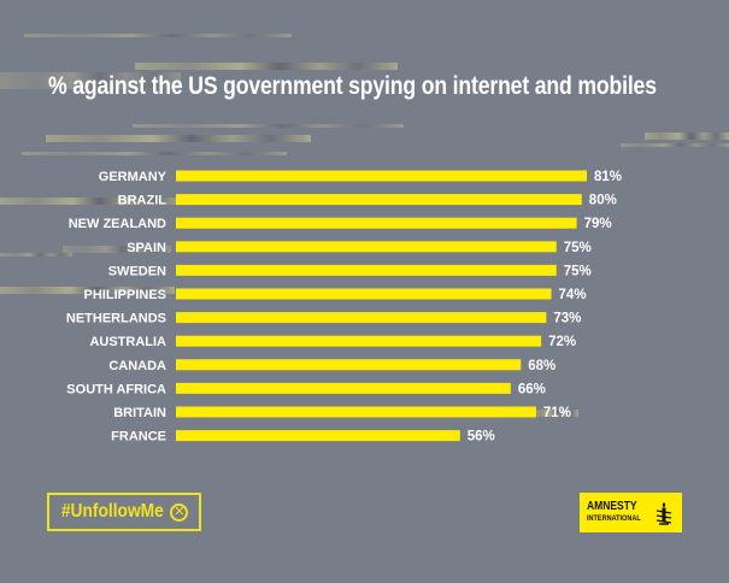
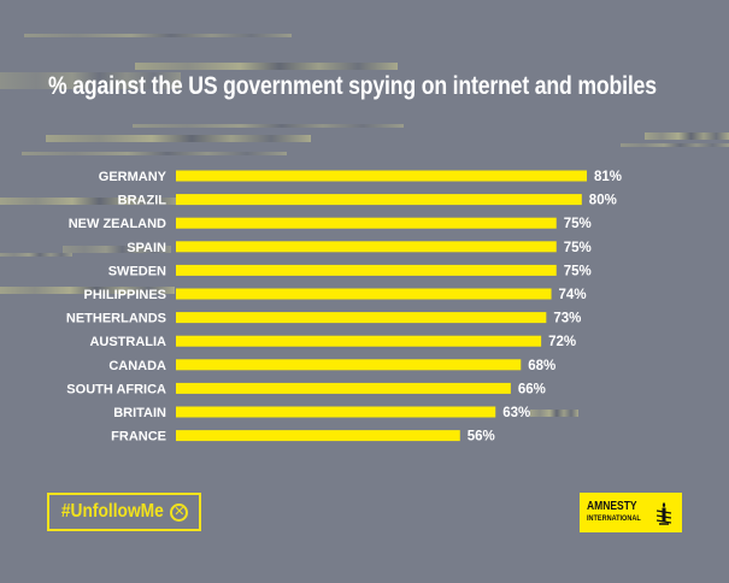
NEW ZEALAND: 79% -> 75%
BRITAIN: 71% -> 63%
